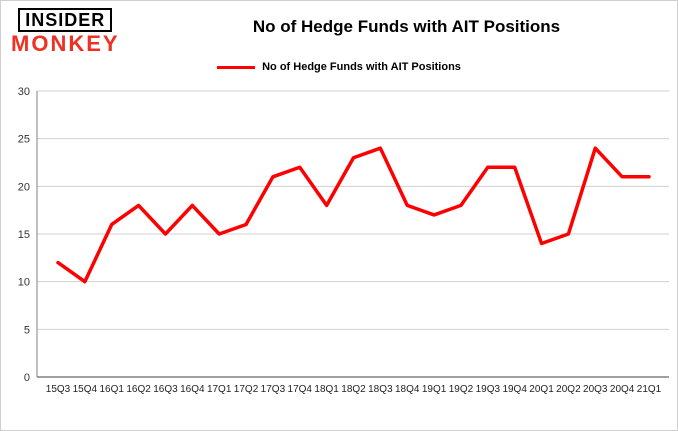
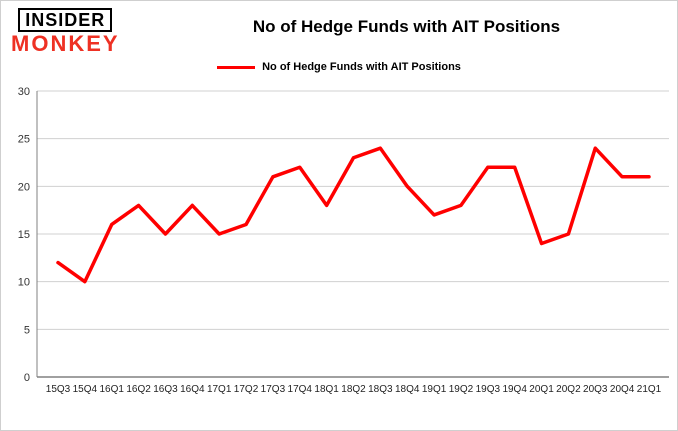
18Q4: 18 -> 20
